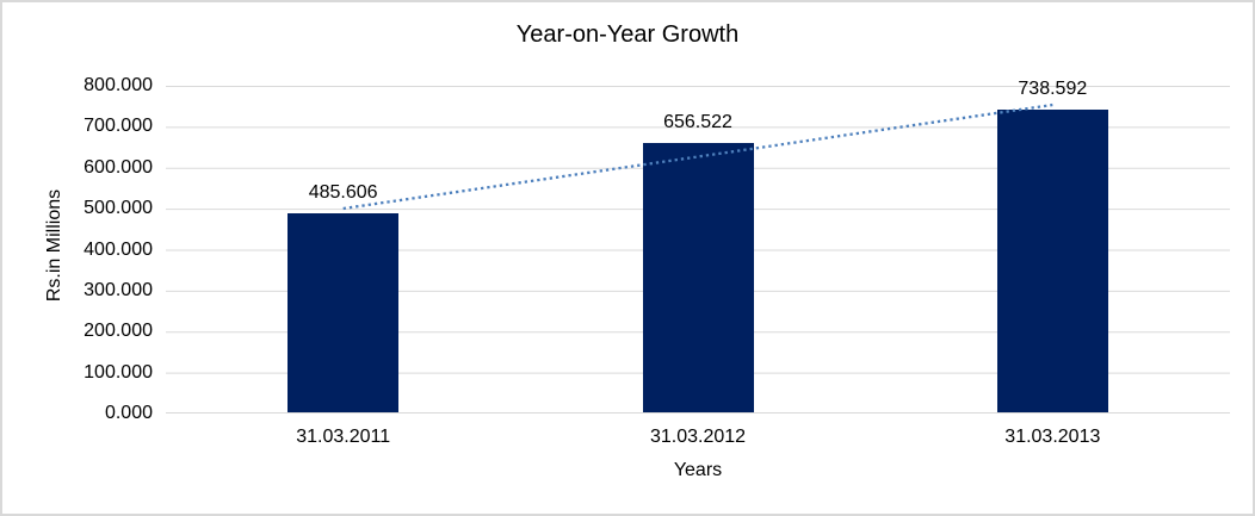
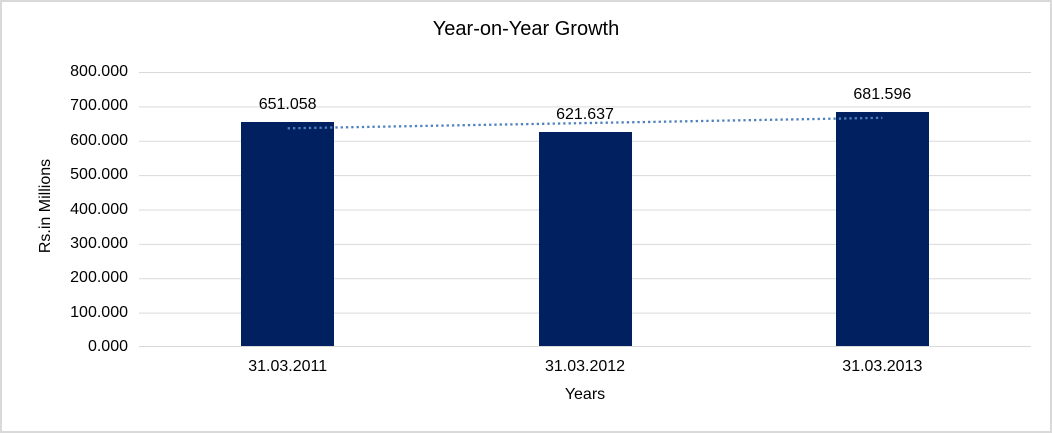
31.03.2011: 485.606 -> 651.058
31.03.2012: 656.522 -> 621.637
31.03.2013: 738.592 -> 681.596
